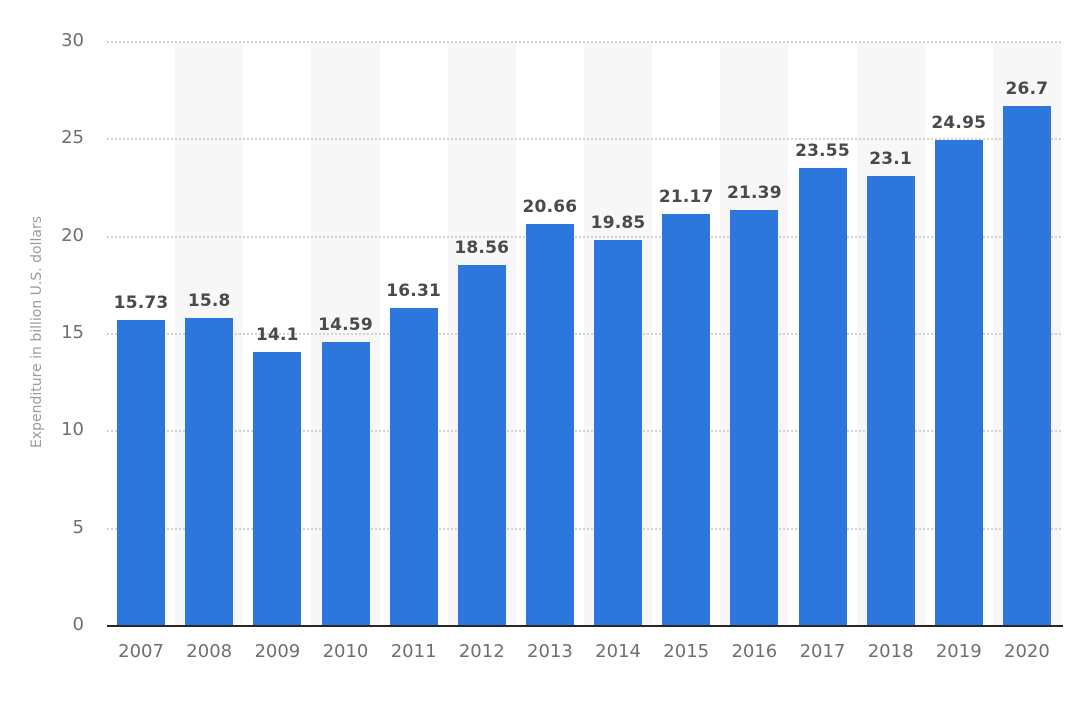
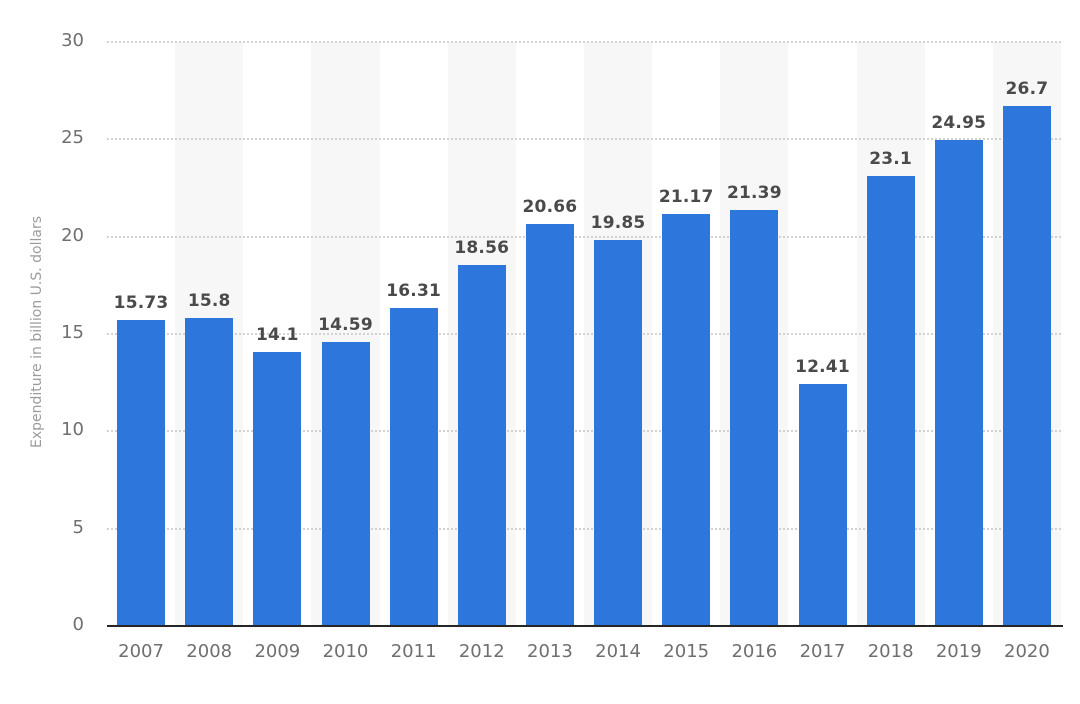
2017: 23.55 -> 12.41
